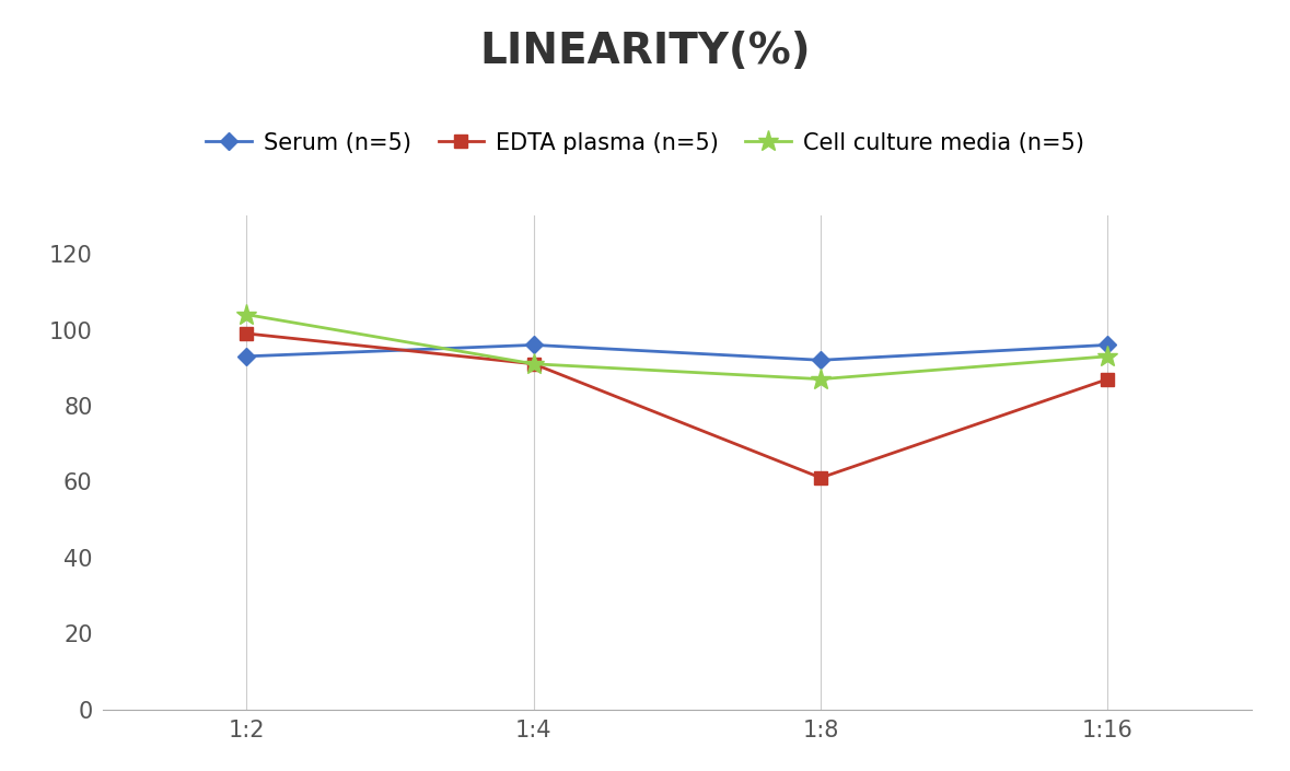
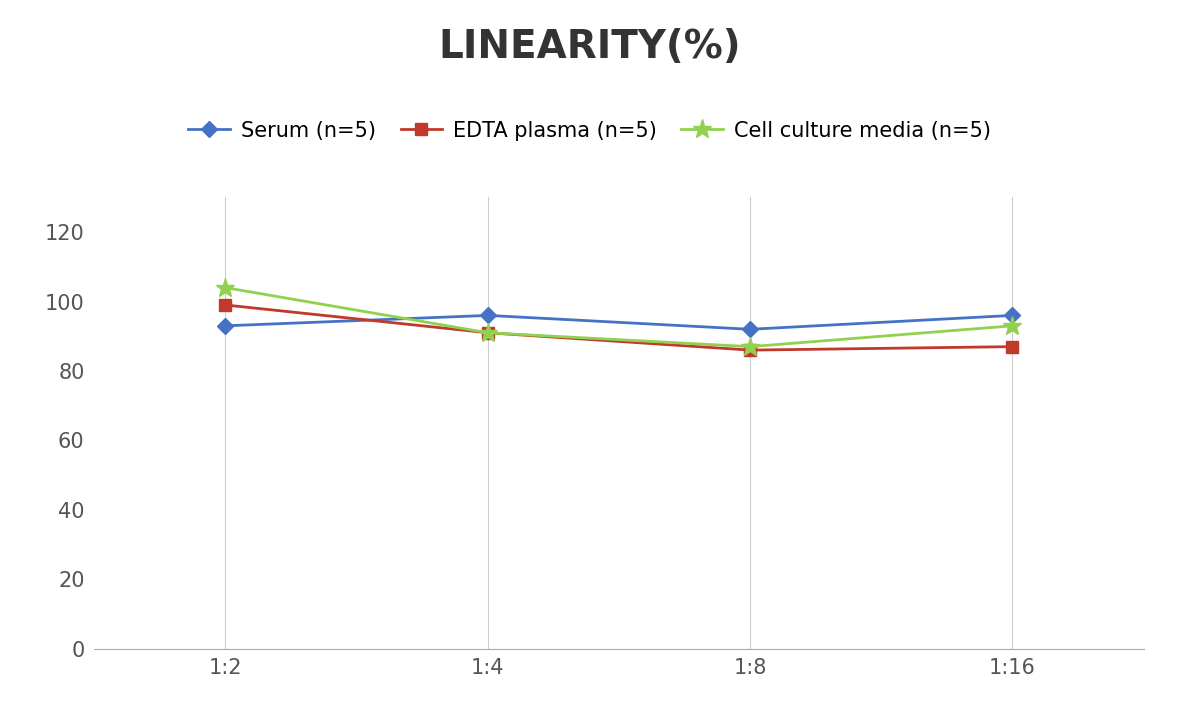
EDTA plasma (n=5)/1:8: 61 -> 86
